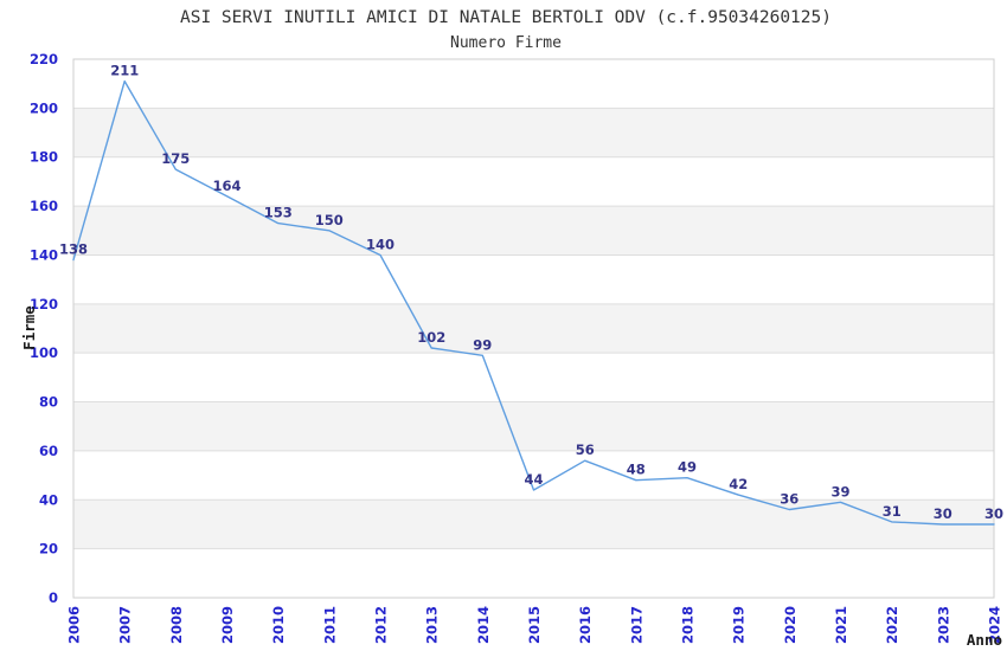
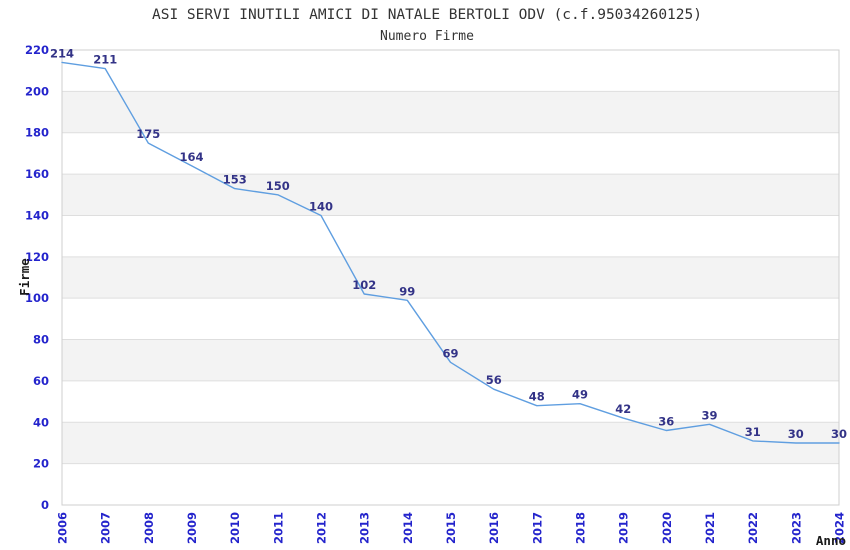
2006: 138 -> 214
2015: 44 -> 69
